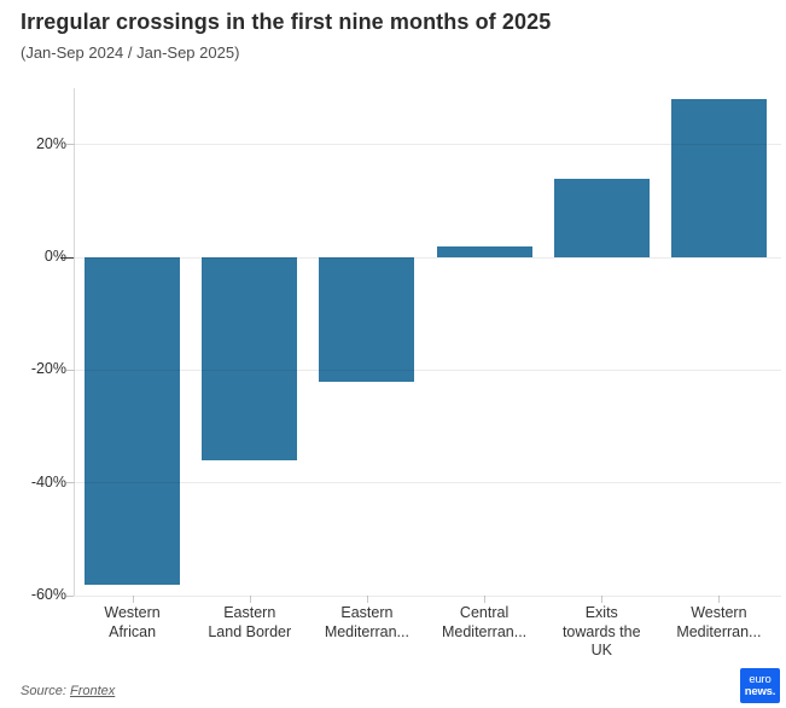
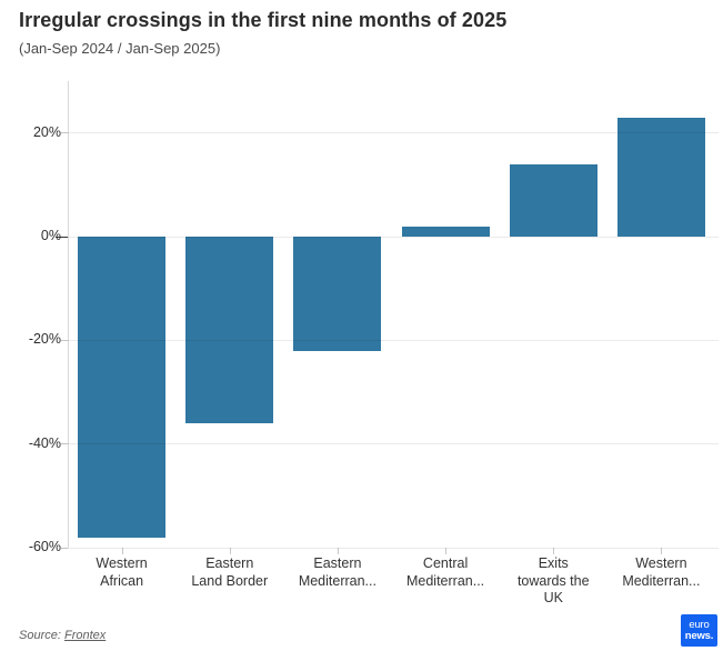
Western Mediterran...: 28% -> 23%
